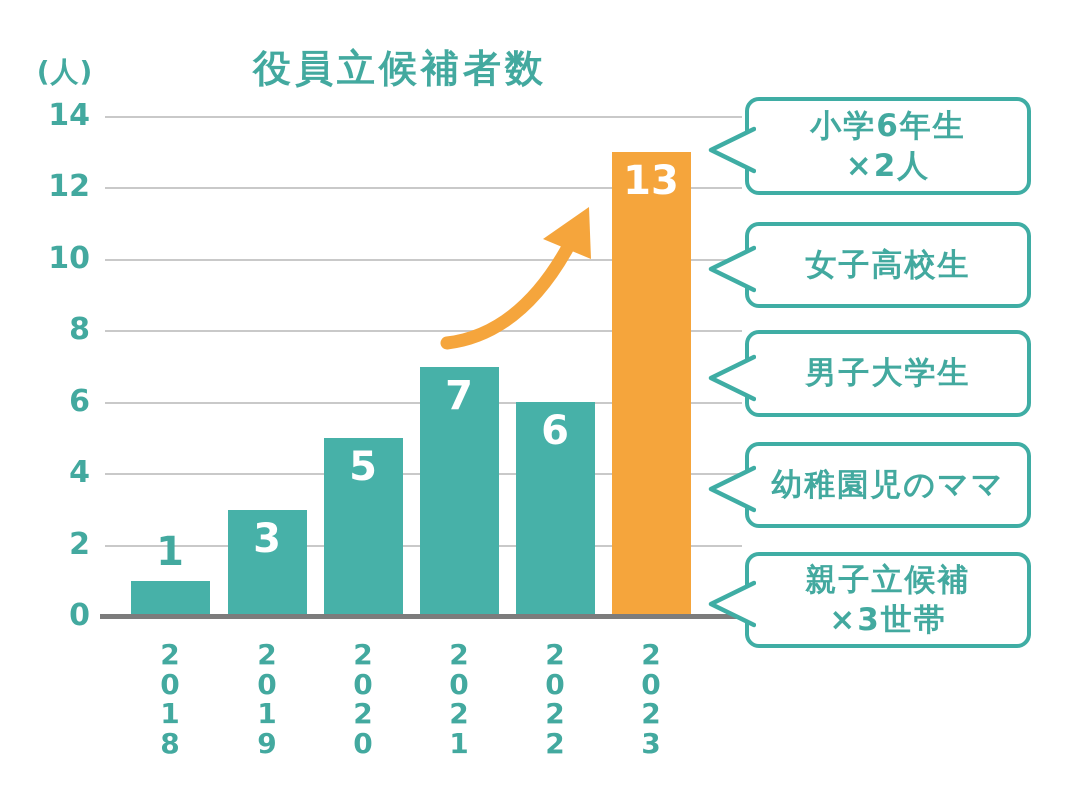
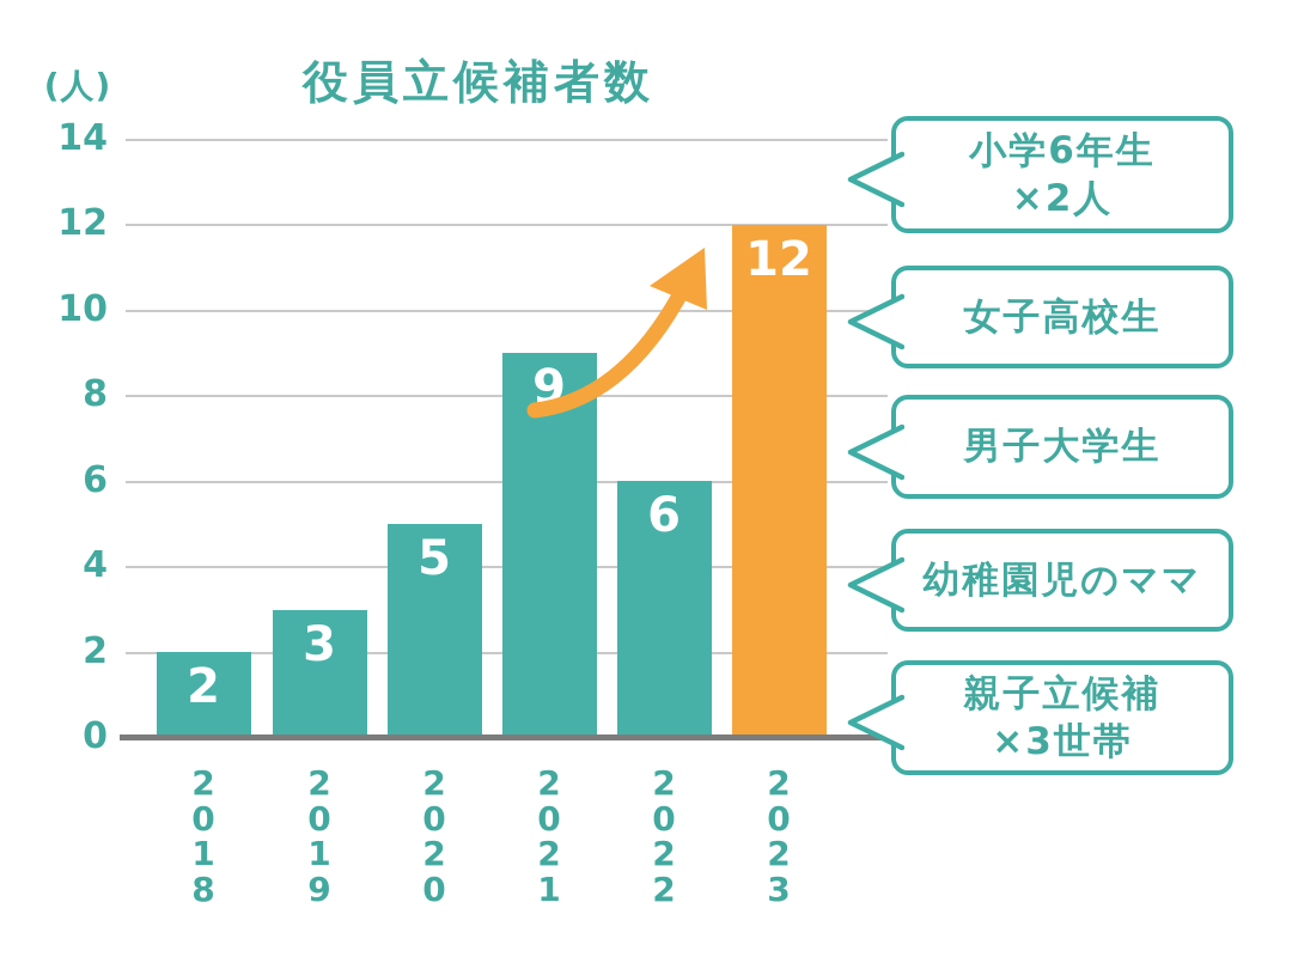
2018: 1 -> 2
2021: 7 -> 9
2023: 13 -> 12
